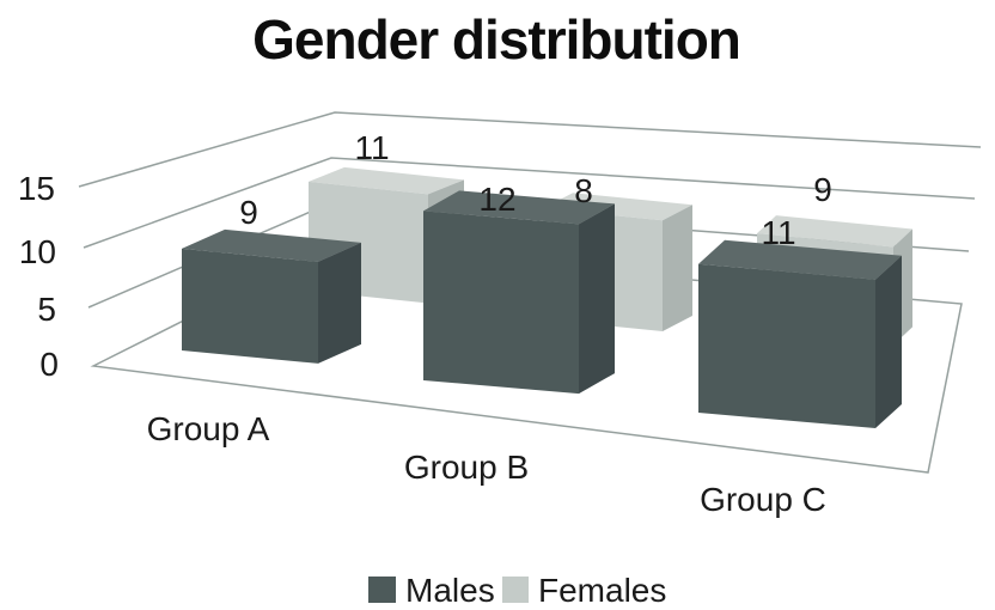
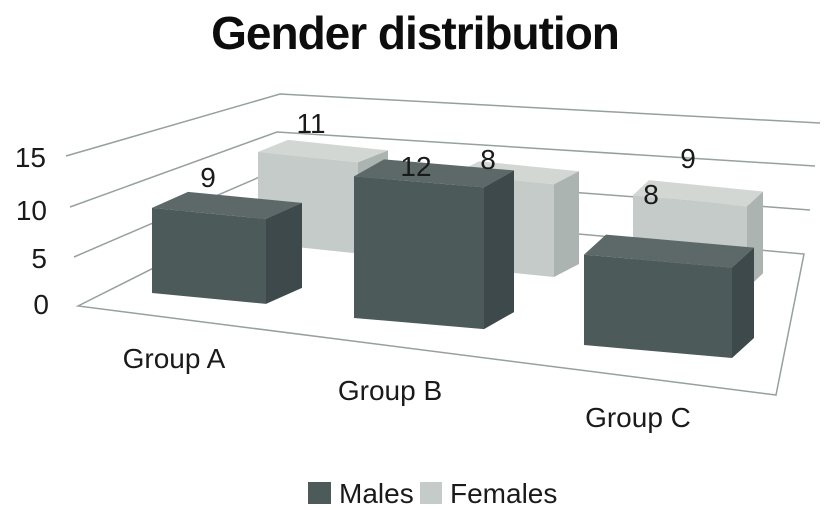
Males/Group C: 11 -> 8
